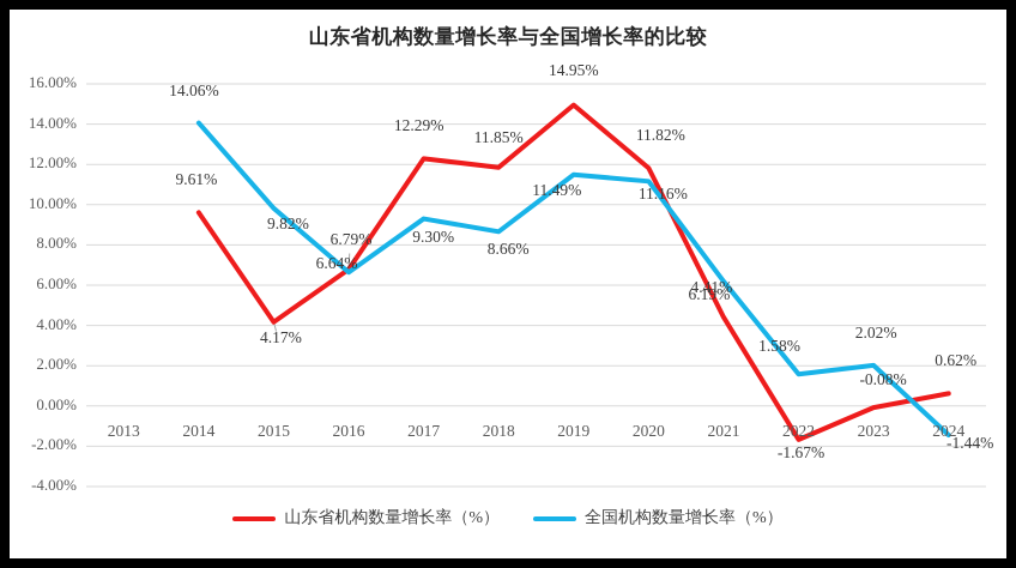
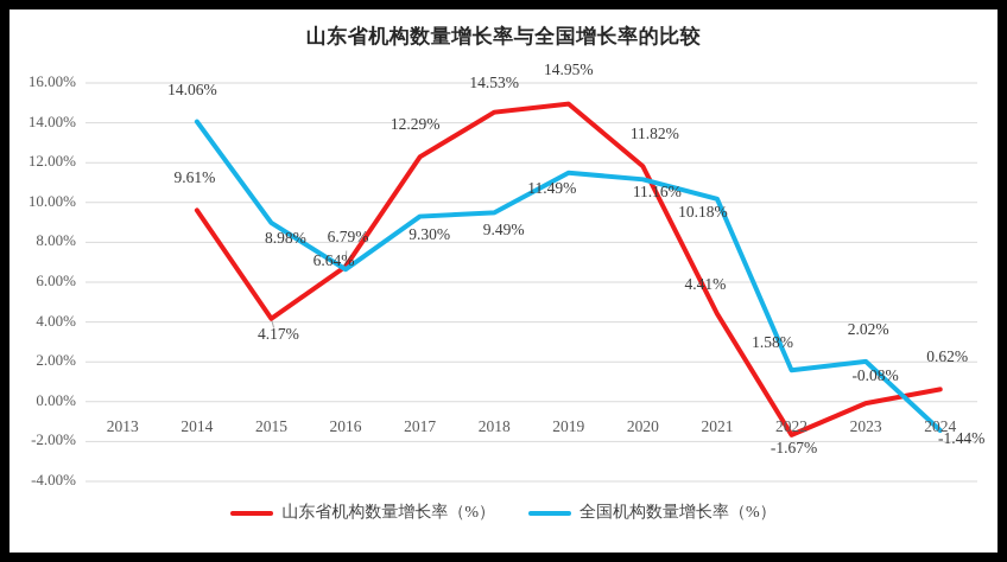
全国机构数量增长率（%）/2015: 9.82% -> 8.98%
山东省机构数量增长率（%）/2018: 11.85% -> 14.53%
全国机构数量增长率（%）/2018: 8.66% -> 9.49%
全国机构数量增长率（%）/2021: 6.19% -> 10.18%
